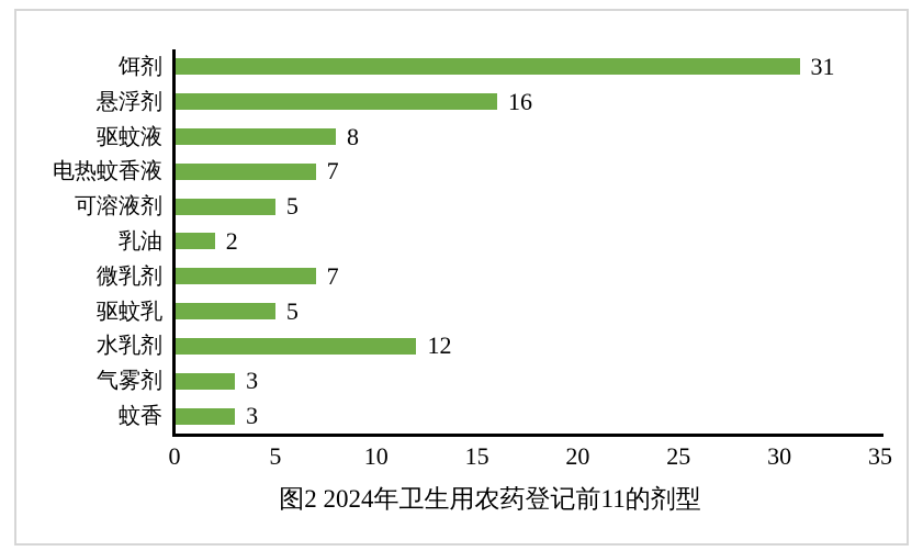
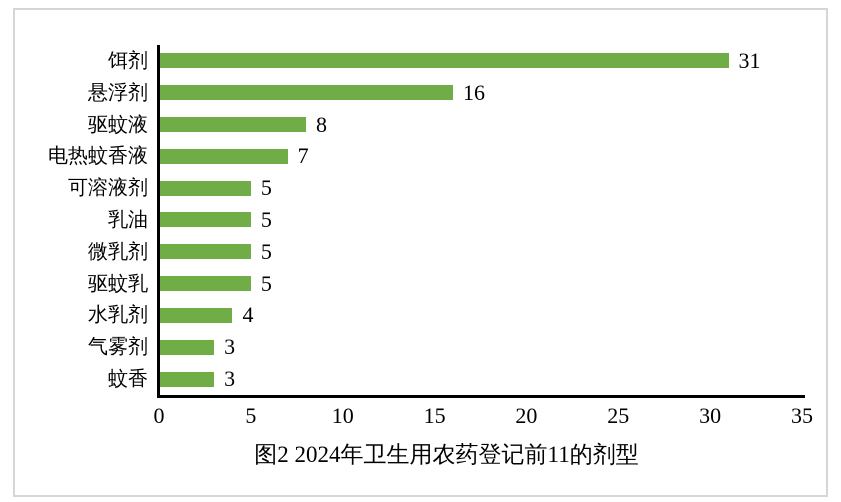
乳油: 2 -> 5
微乳剂: 7 -> 5
水乳剂: 12 -> 4
